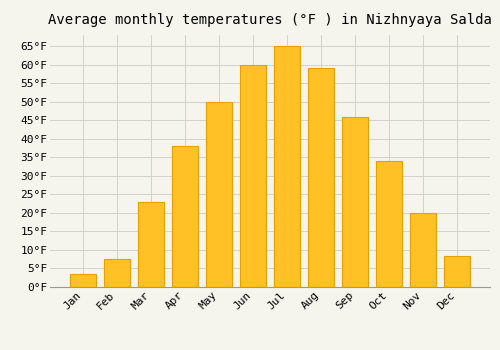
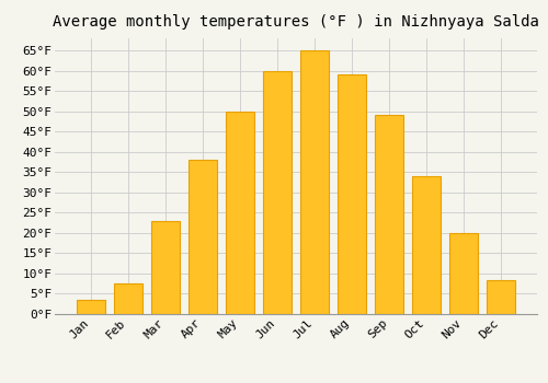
Sep: 46.0°F -> 49.0°F
